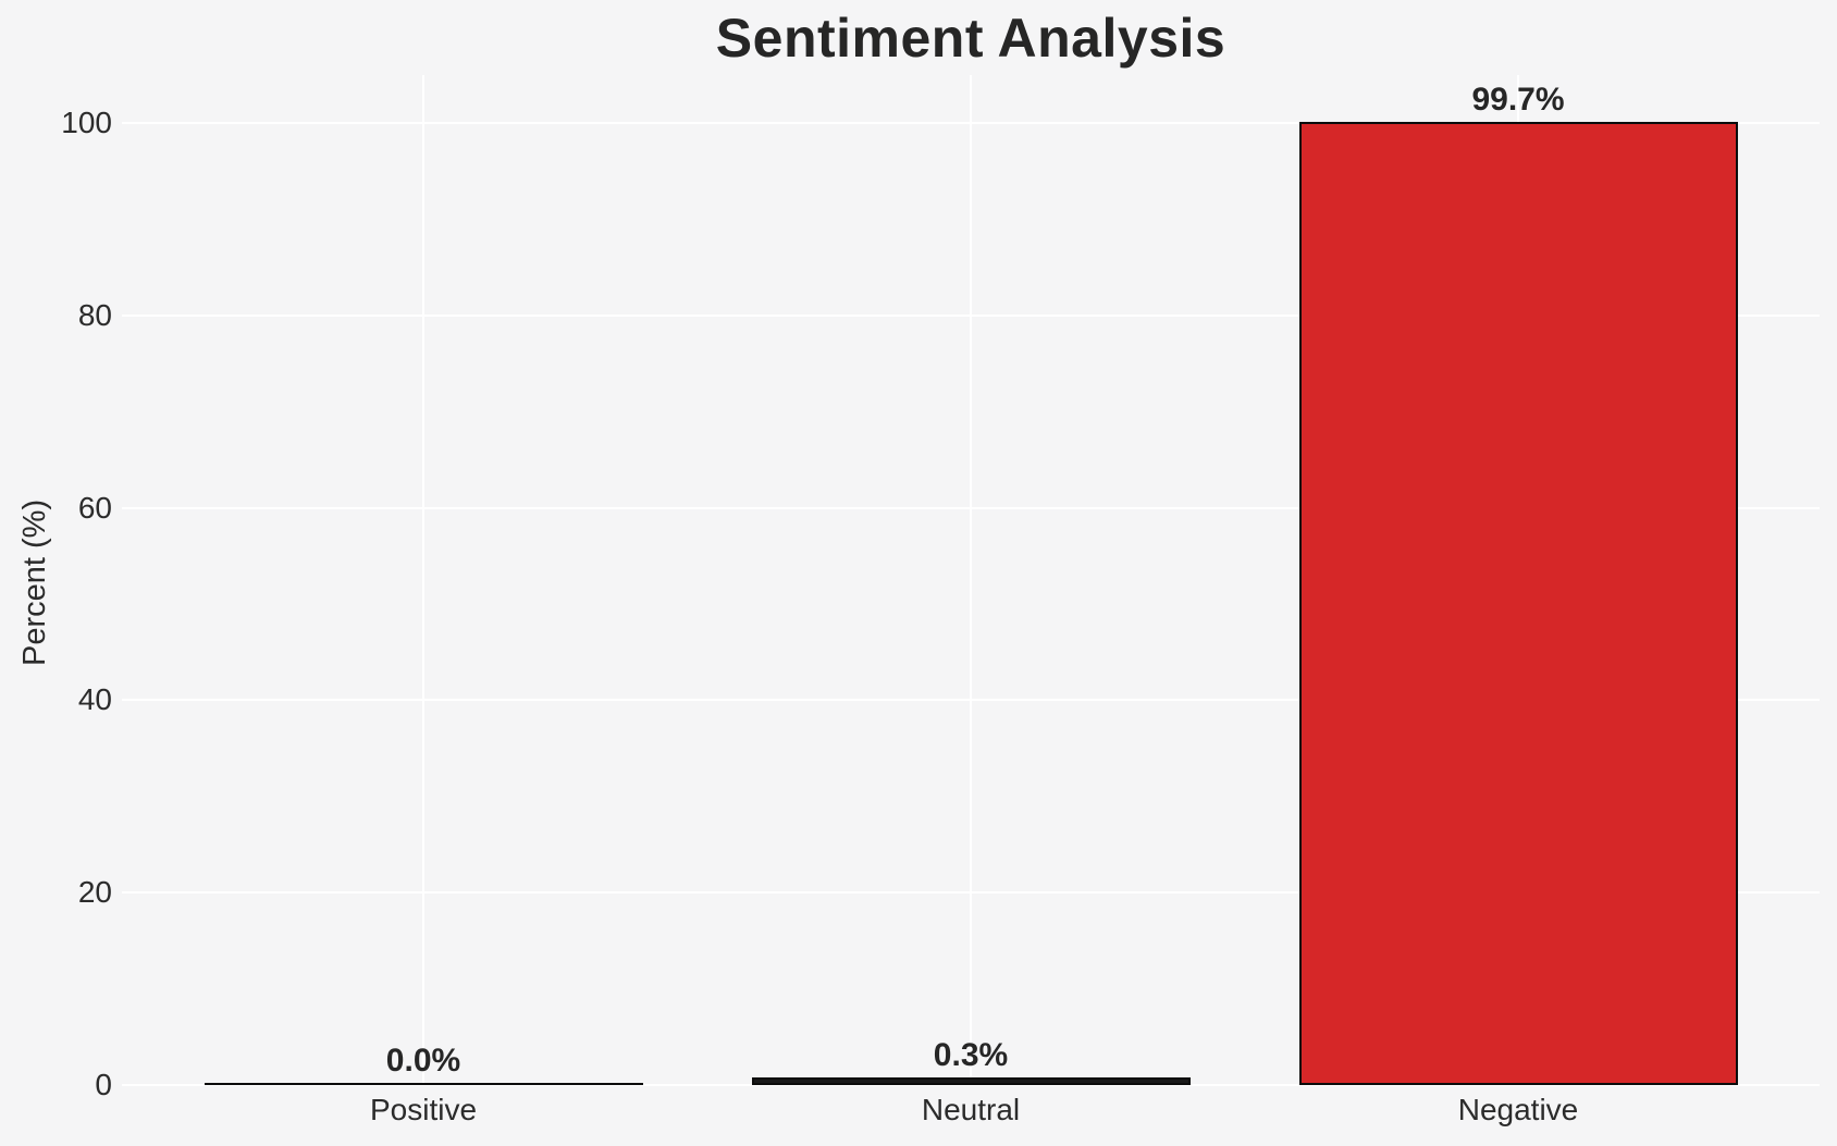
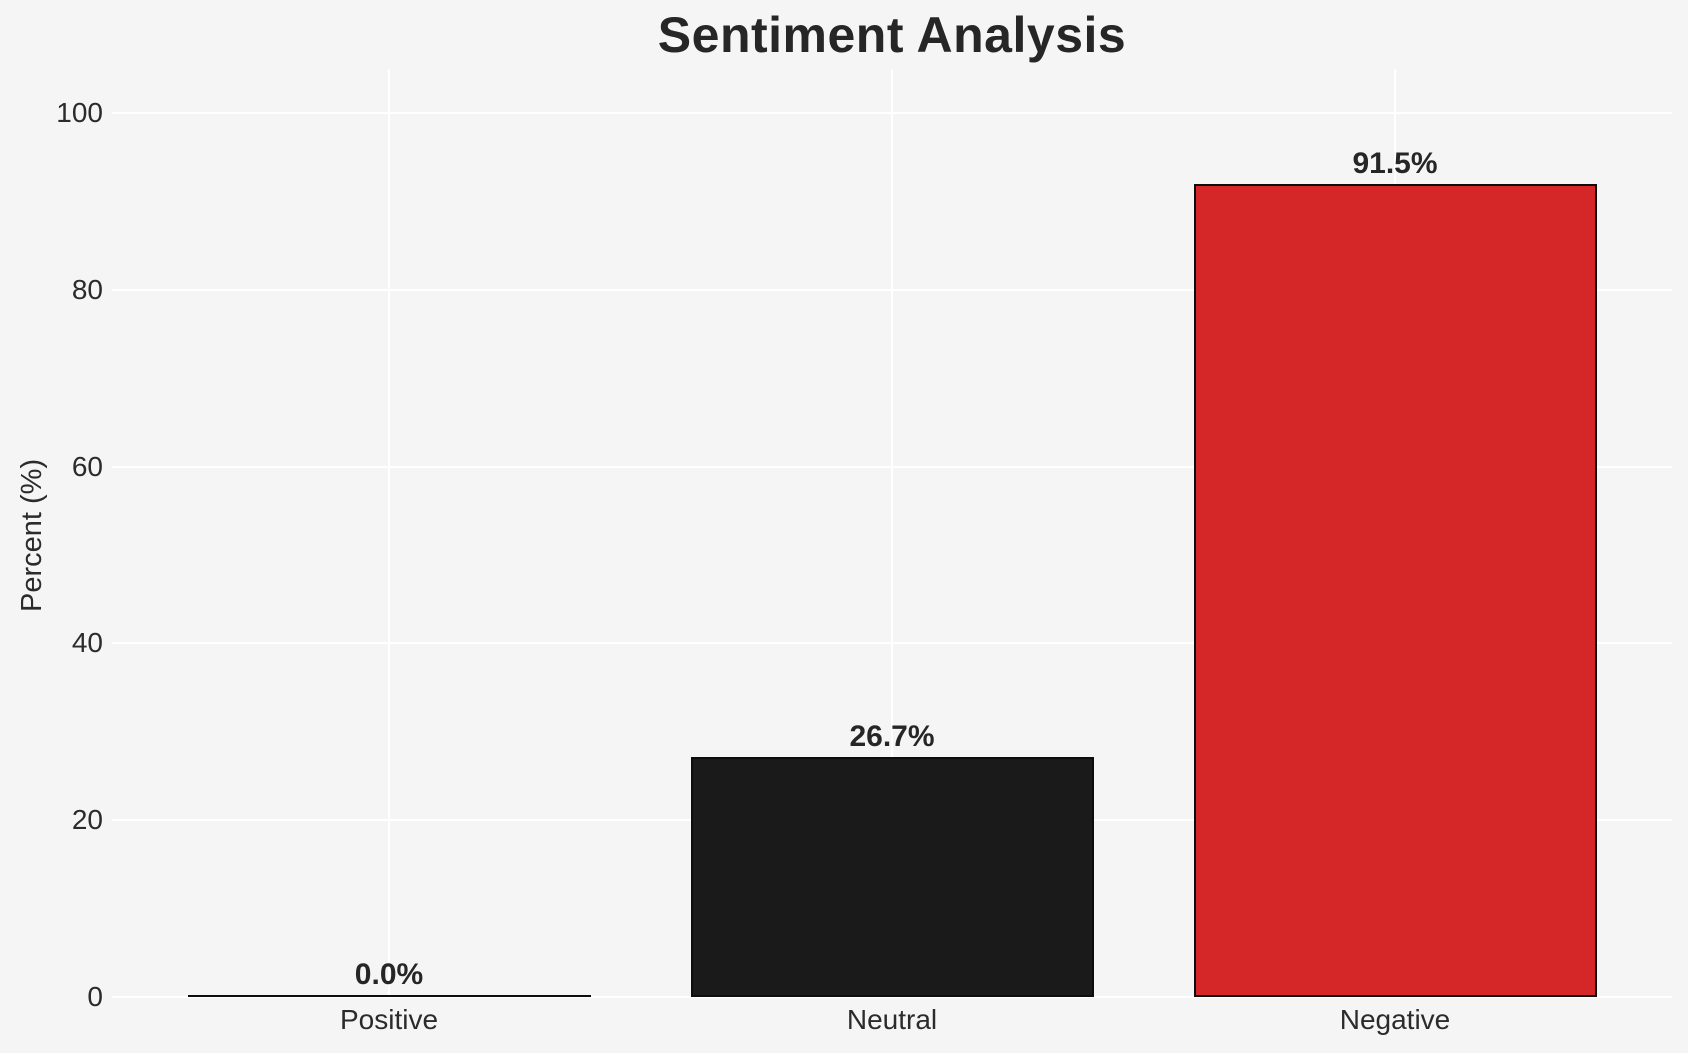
Neutral: 0.3% -> 26.7%
Negative: 99.7% -> 91.5%
